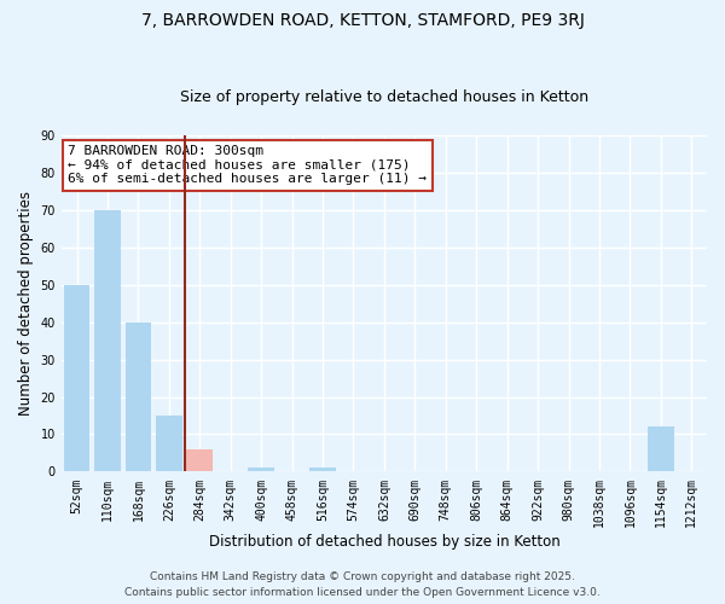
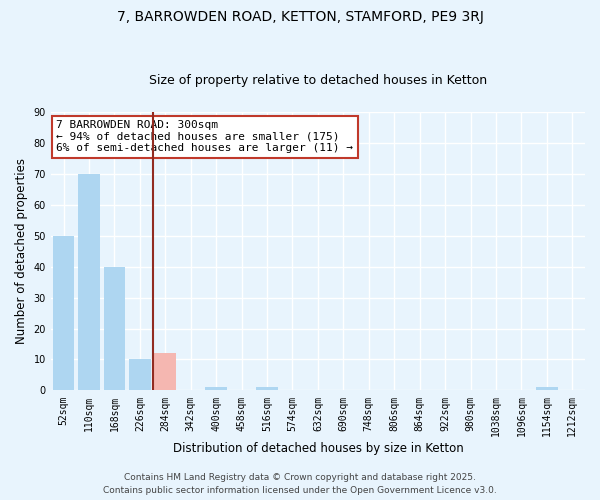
226sqm: 15 -> 10
284sqm: 6 -> 12
1154sqm: 12 -> 1
